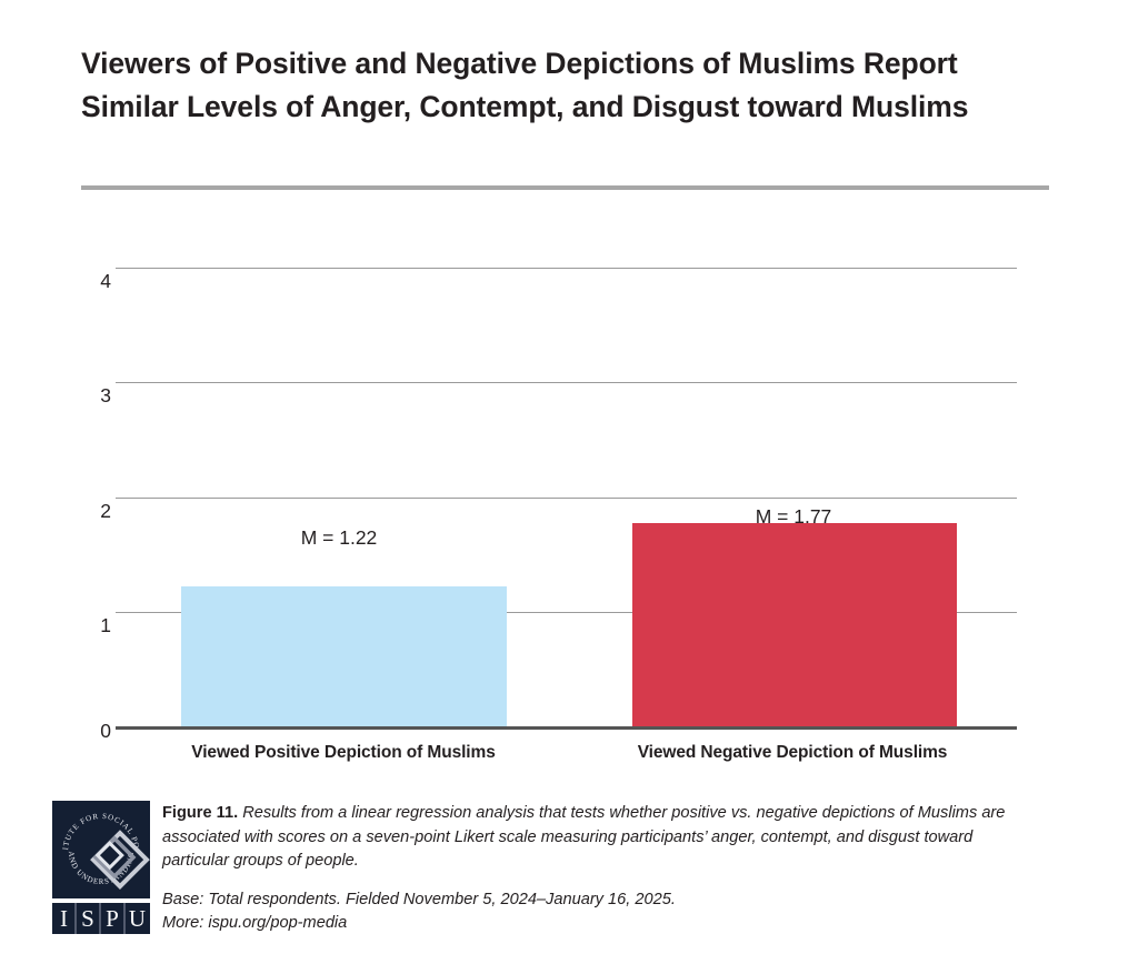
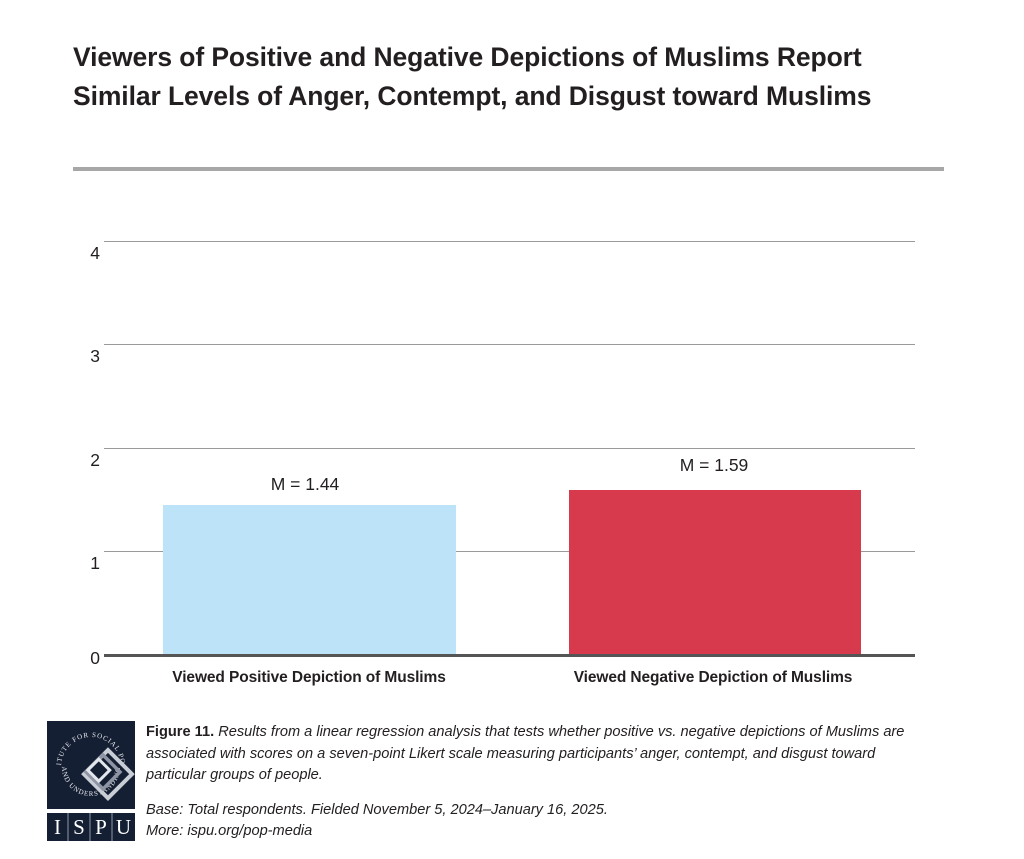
Viewed Positive Depiction of Muslims: 1.22 -> 1.44
Viewed Negative Depiction of Muslims: 1.77 -> 1.59
